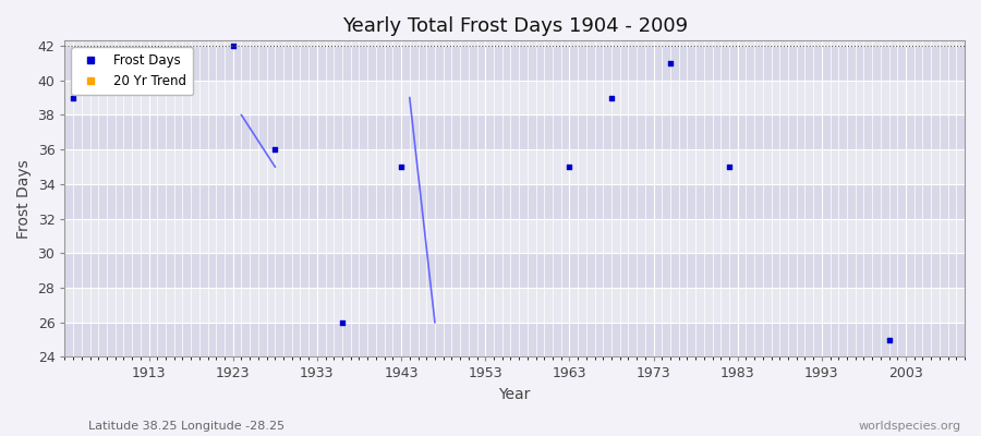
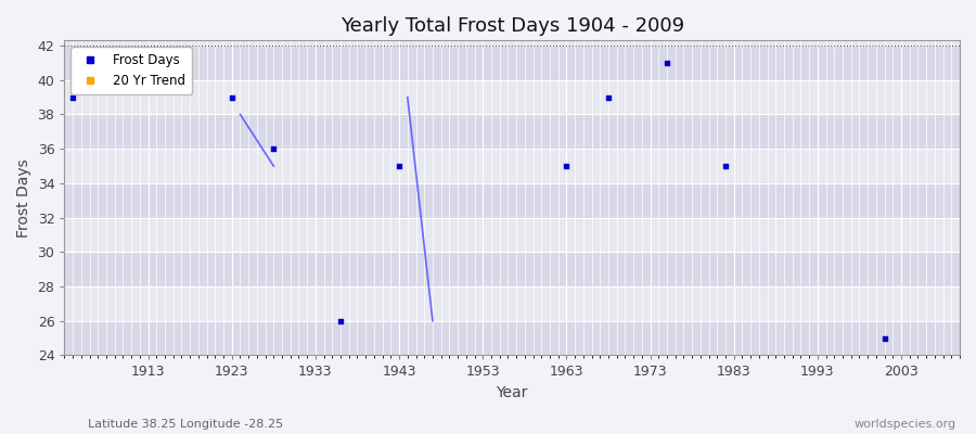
1923: 42 -> 39
